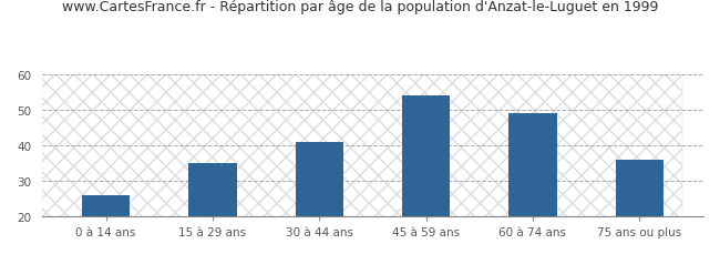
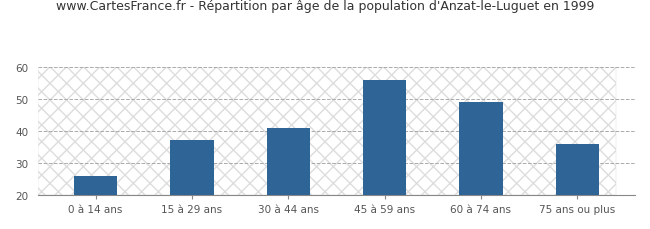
15 à 29 ans: 35 -> 37
45 à 59 ans: 54 -> 56
